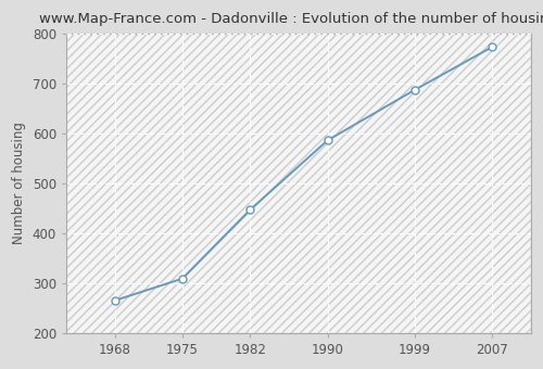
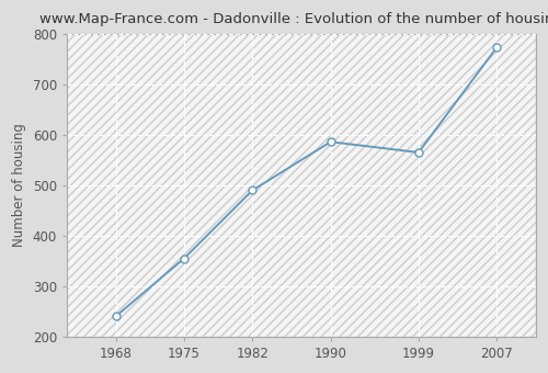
1968: 265 -> 240
1975: 309 -> 355
1982: 447 -> 490
1999: 687 -> 565
